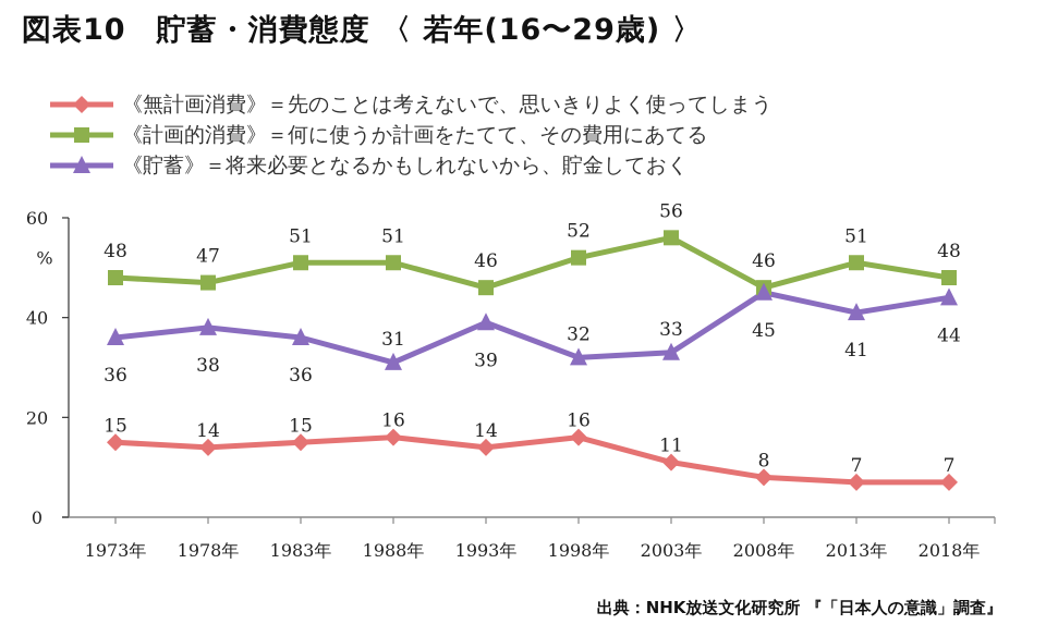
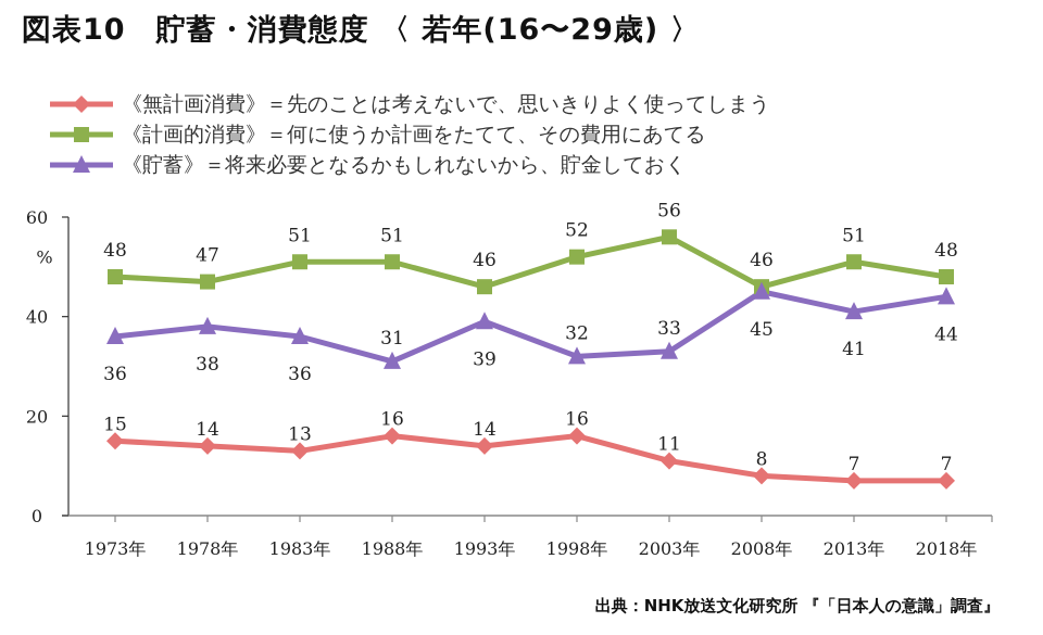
《無計画消費》＝先のことは考えないで、思いきりよく使ってしまう/1983年: 15 -> 13
